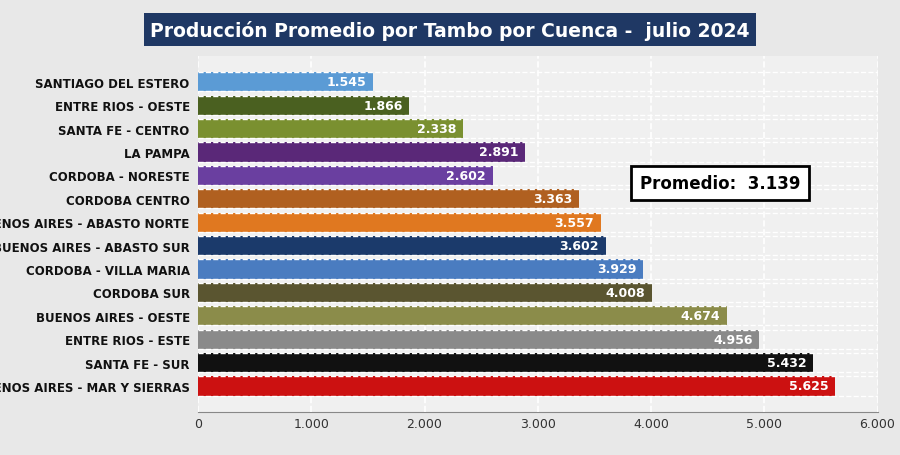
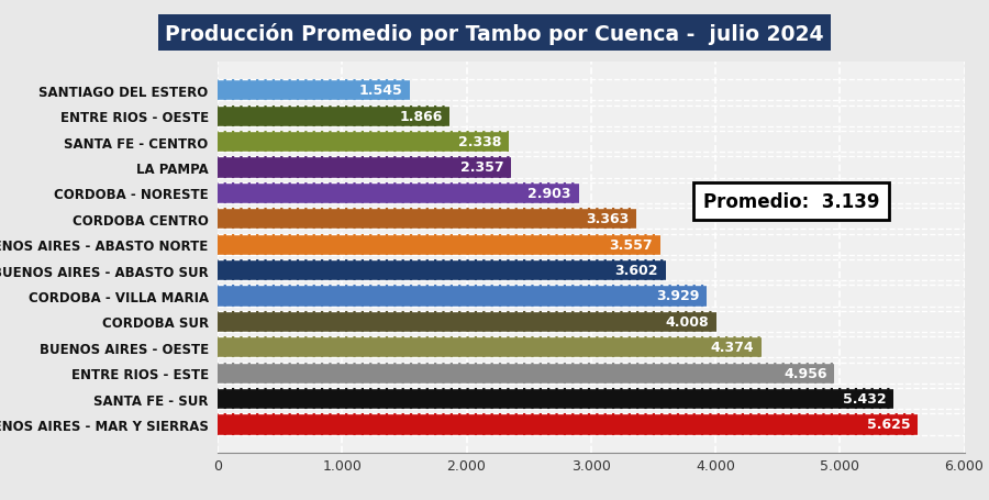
LA PAMPA: 2.891 -> 2.357
CORDOBA - NORESTE: 2.602 -> 2.903
BUENOS AIRES - OESTE: 4.674 -> 4.374
